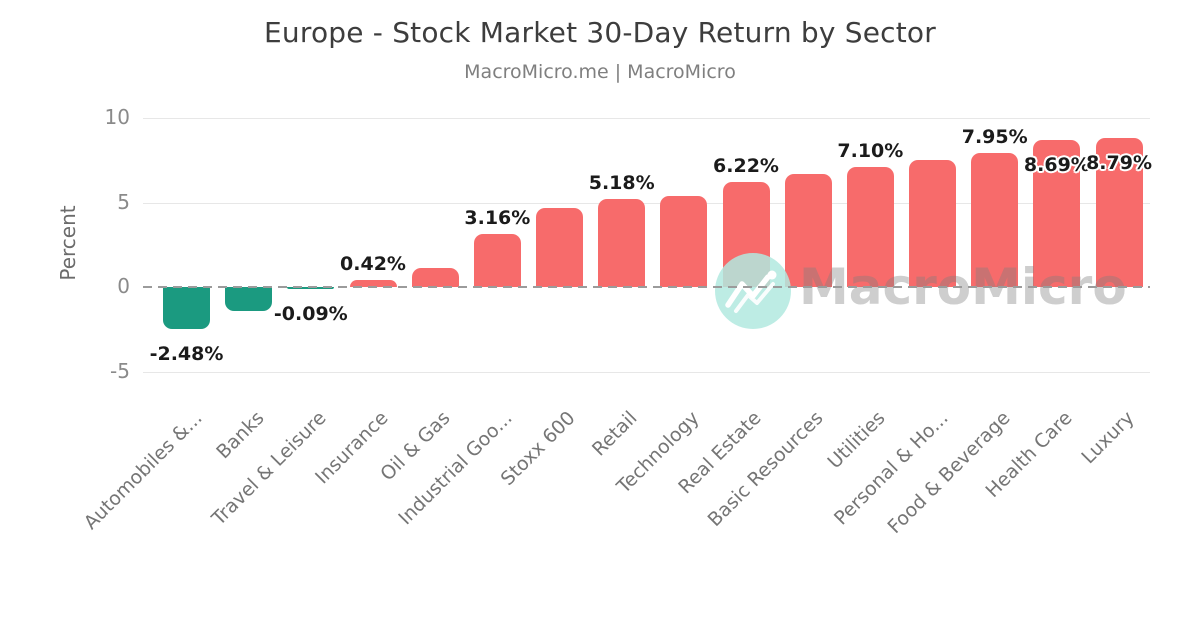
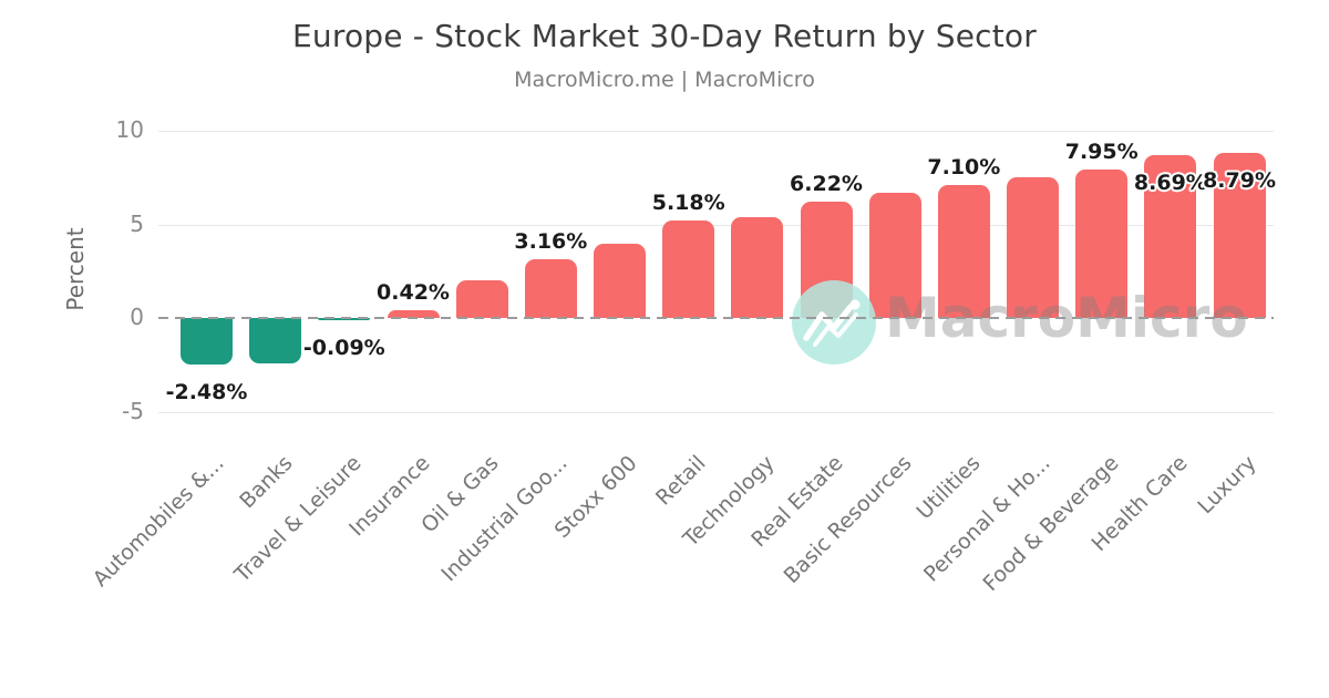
Banks: -1.4 -> -2.4
Oil & Gas: 1.1 -> 2.0
Stoxx 600: 4.7 -> 4.0
